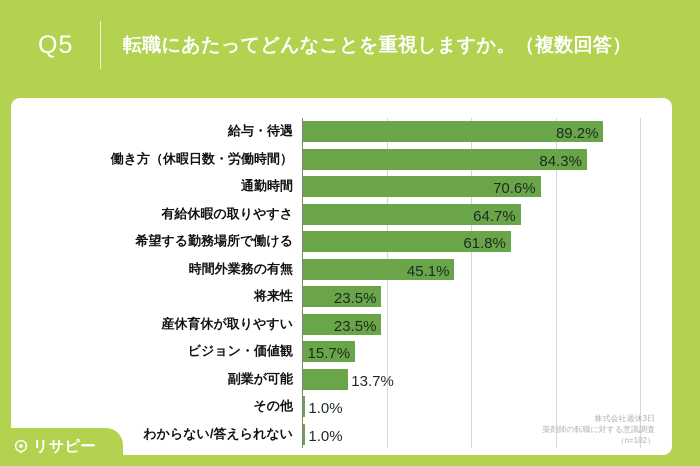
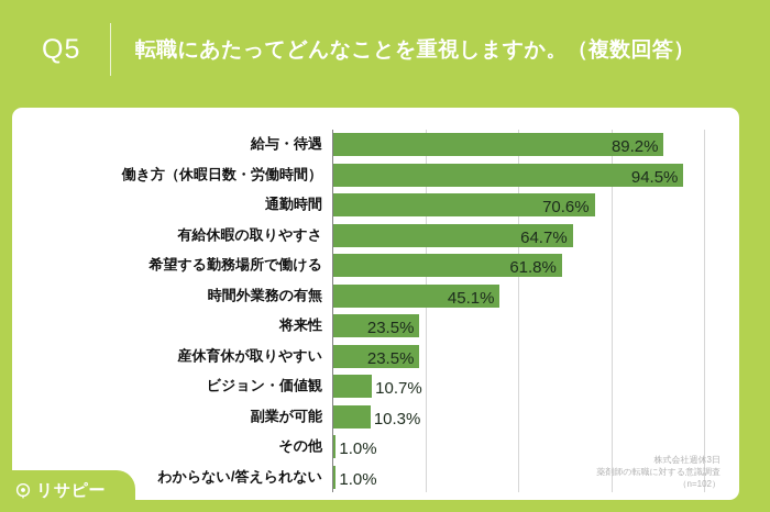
働き方（休暇日数・労働時間）: 84.3% -> 94.5%
ビジョン・価値観: 15.7% -> 10.7%
副業が可能: 13.7% -> 10.3%
